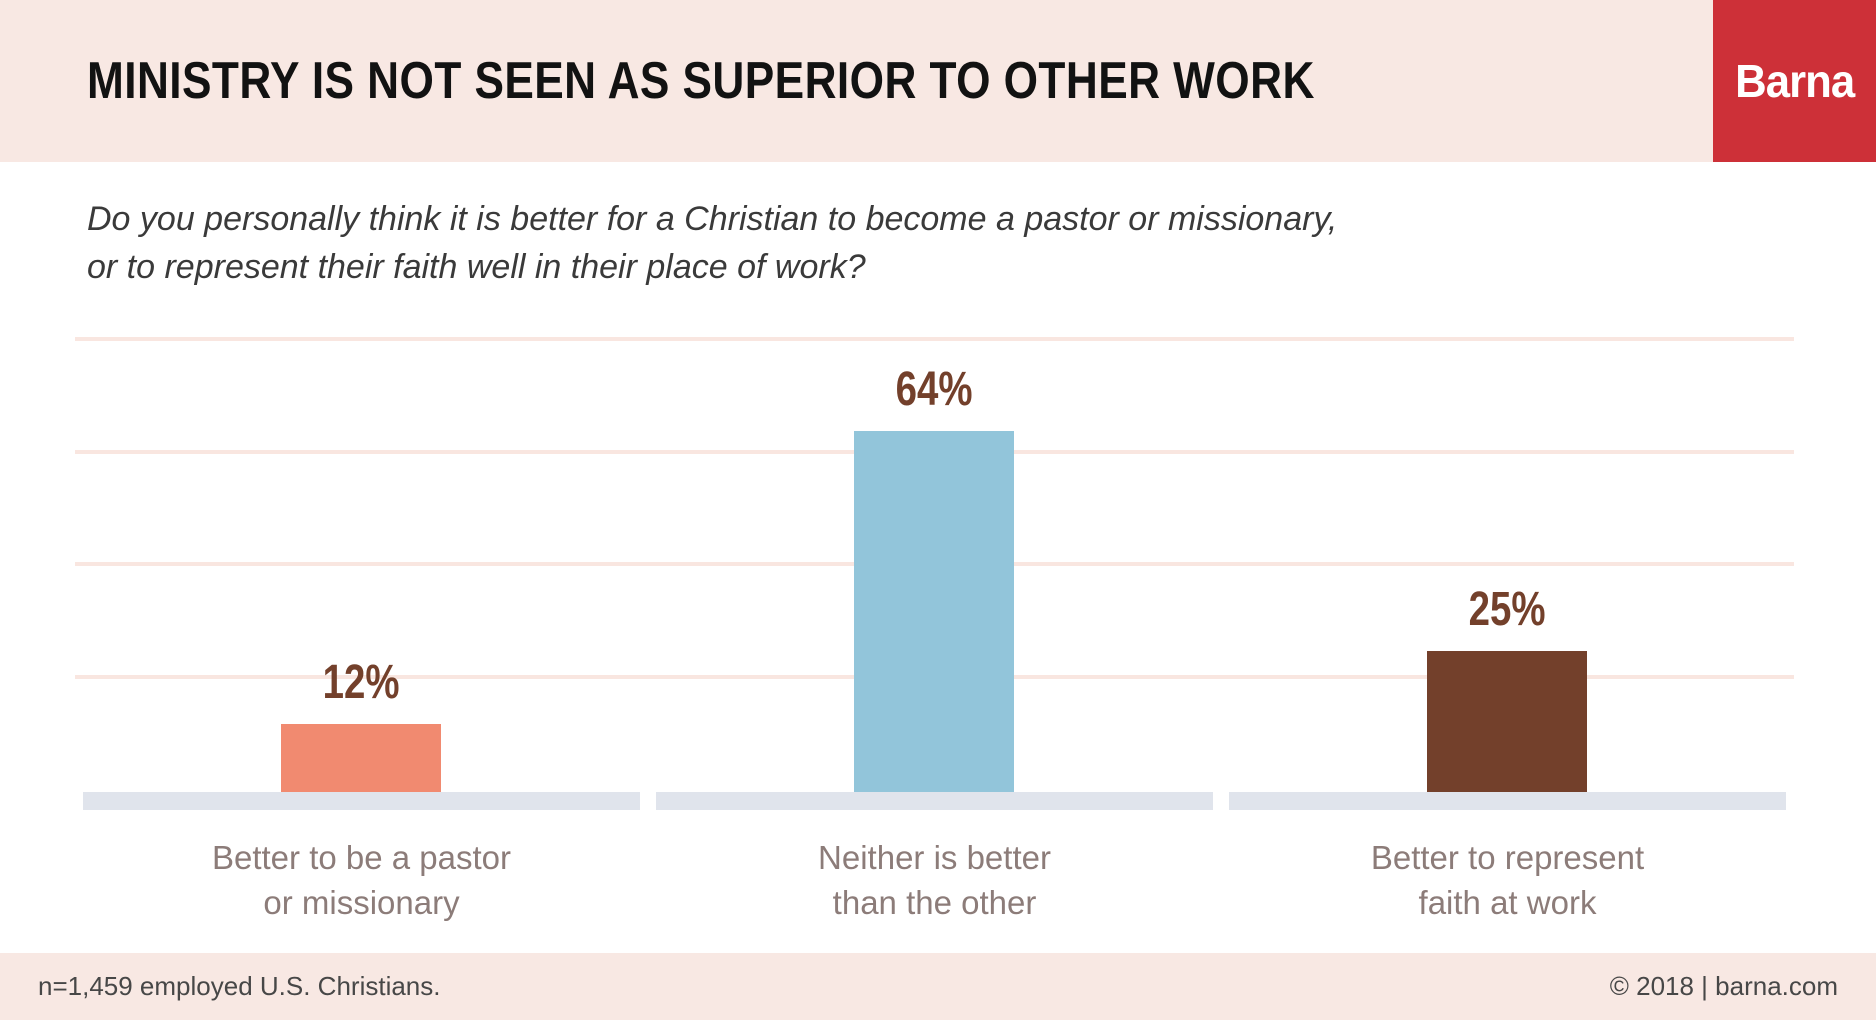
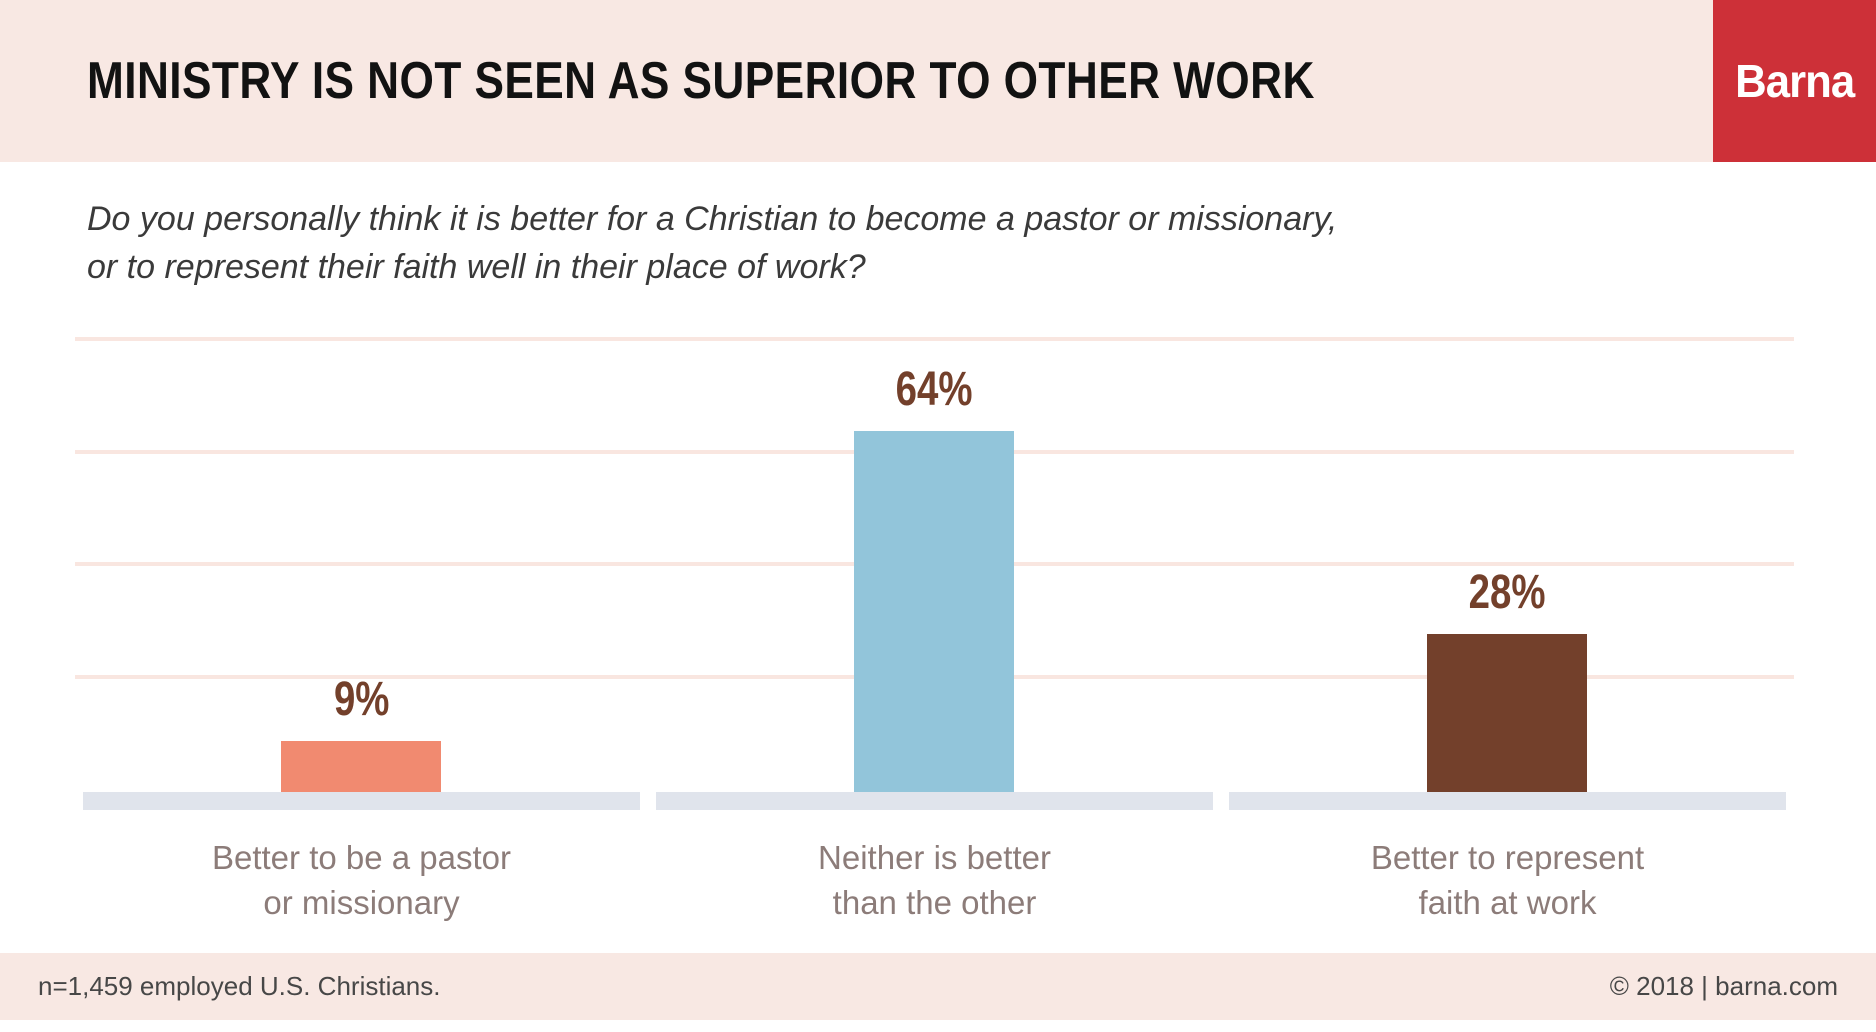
Better to be a pastor or missionary: 12% -> 9%
Better to represent faith at work: 25% -> 28%
